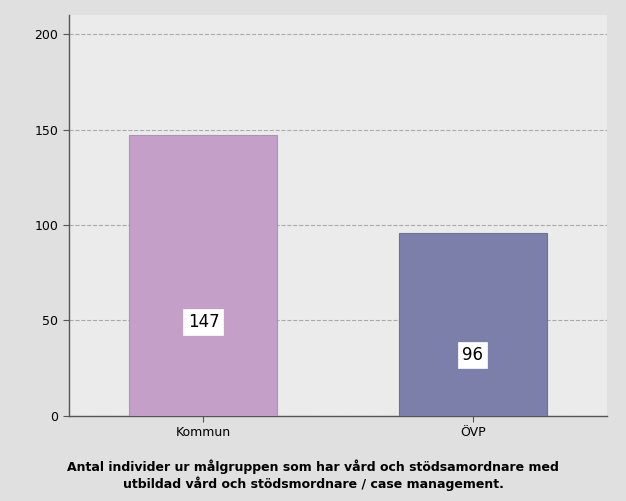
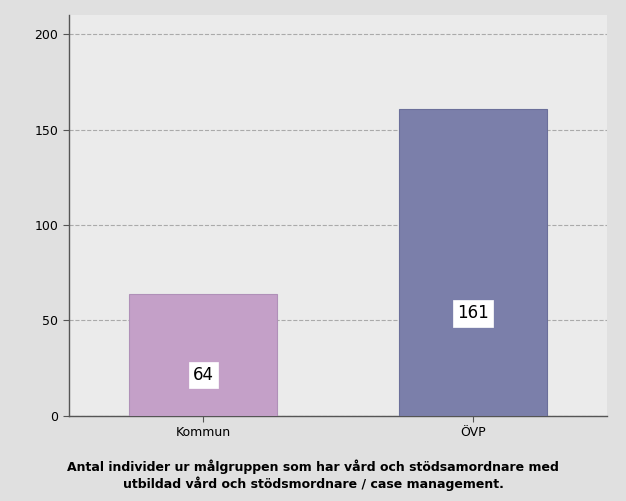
Kommun: 147 -> 64
ÖVP: 96 -> 161
